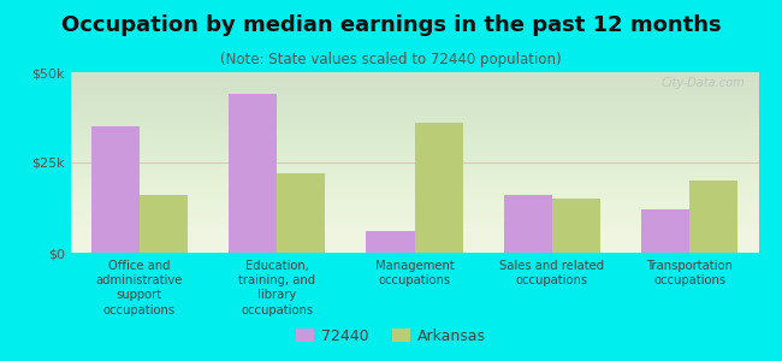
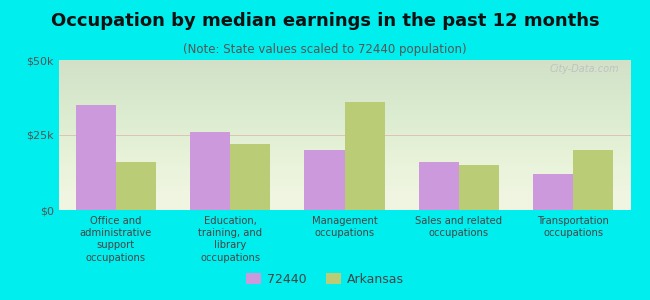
72440/Education, training, and library occupations: $44k -> $26k
72440/Management occupations: $6k -> $20k
